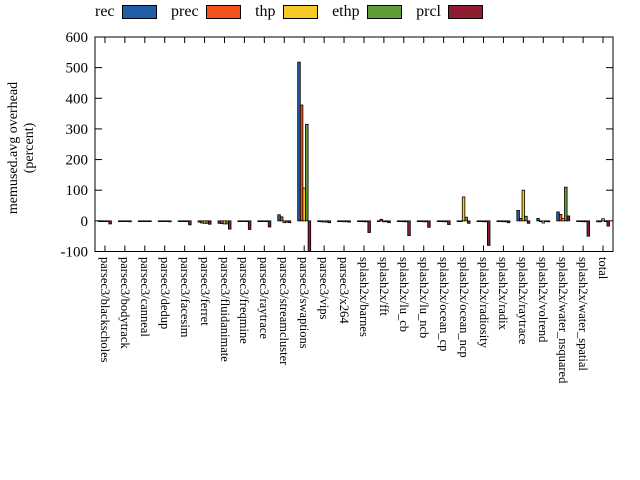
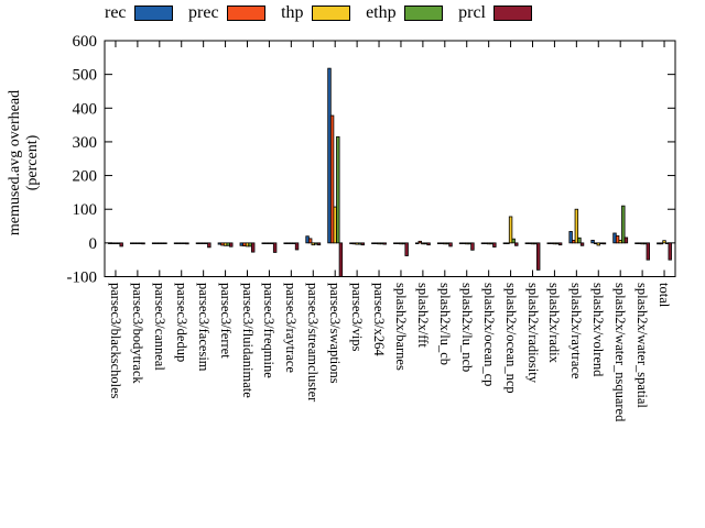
prcl/splash2x/lu_cb: -50 -> -10
prcl/total: -20 -> -50
